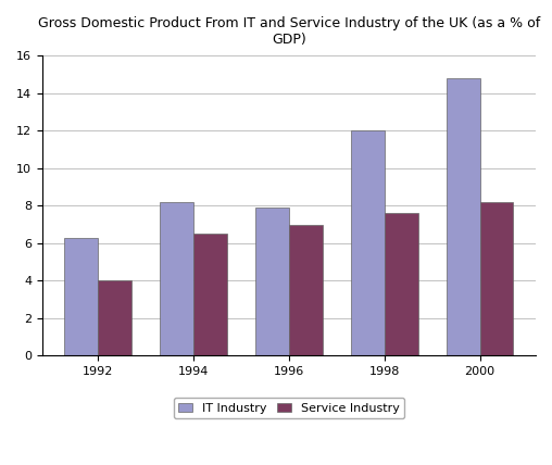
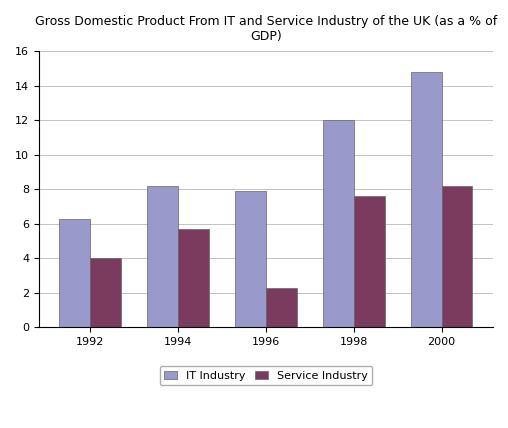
Service Industry/1994: 6.5 -> 5.7
Service Industry/1996: 7.0 -> 2.3
